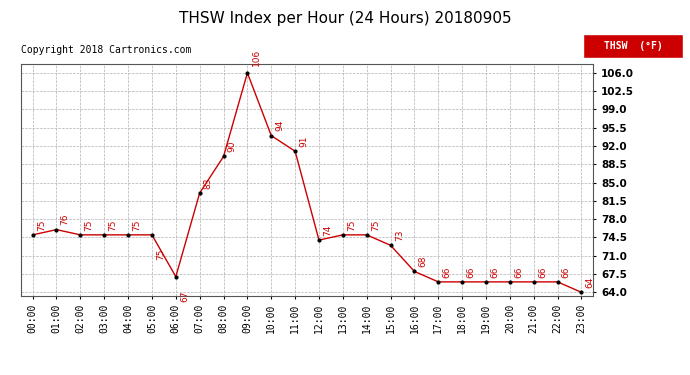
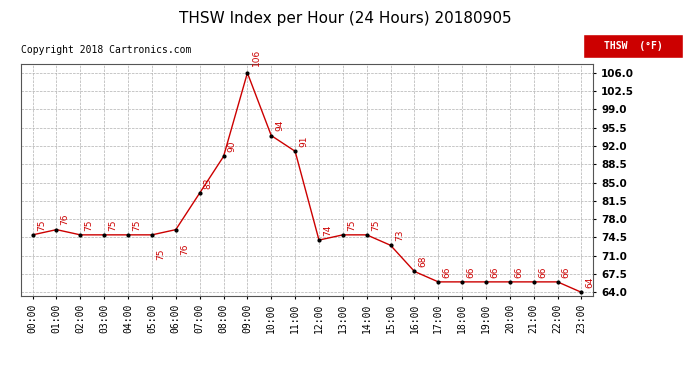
06:00: 67 -> 76
